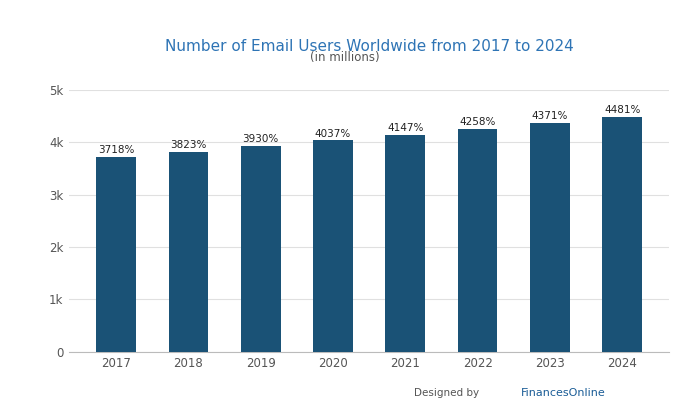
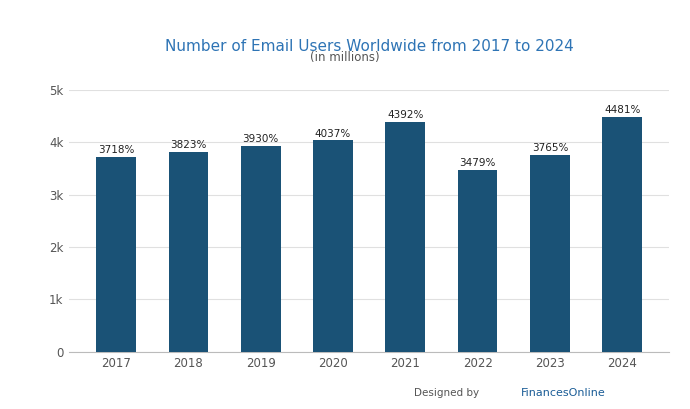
2021: 4147% -> 4392%
2022: 4258% -> 3479%
2023: 4371% -> 3765%
